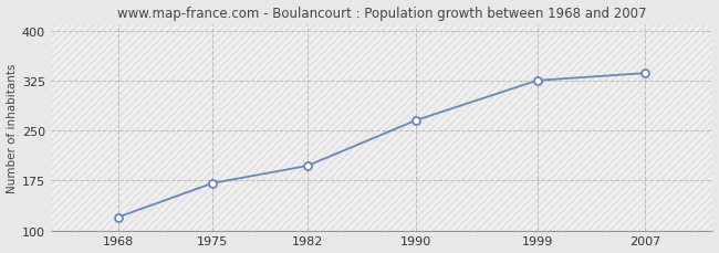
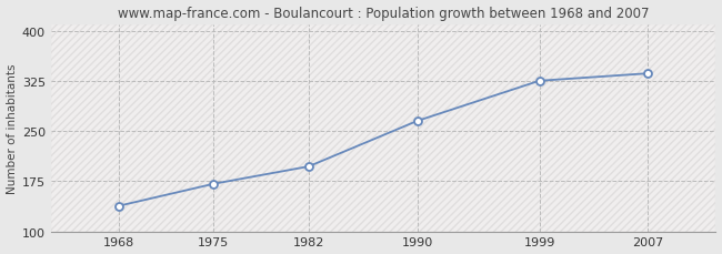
1968: 120 -> 138
